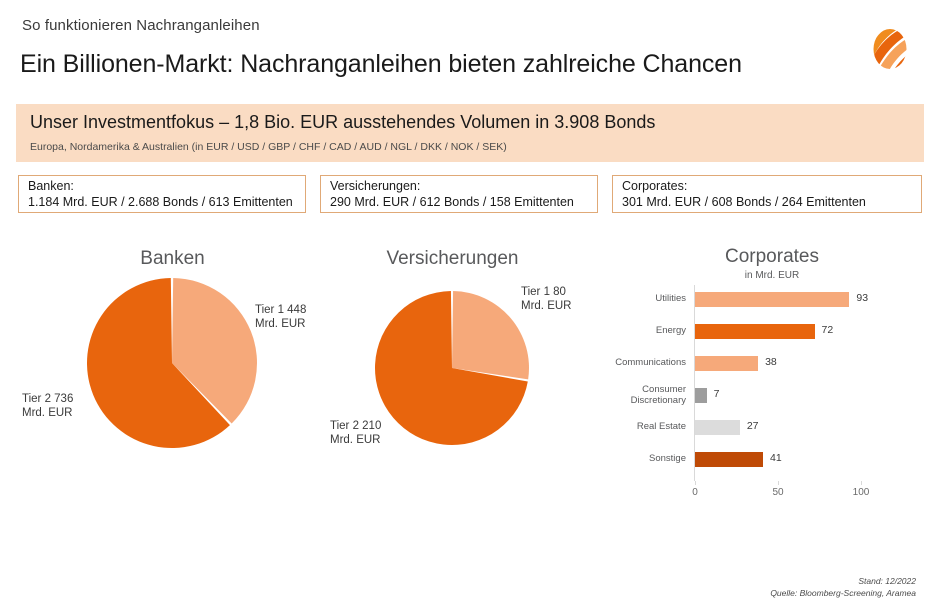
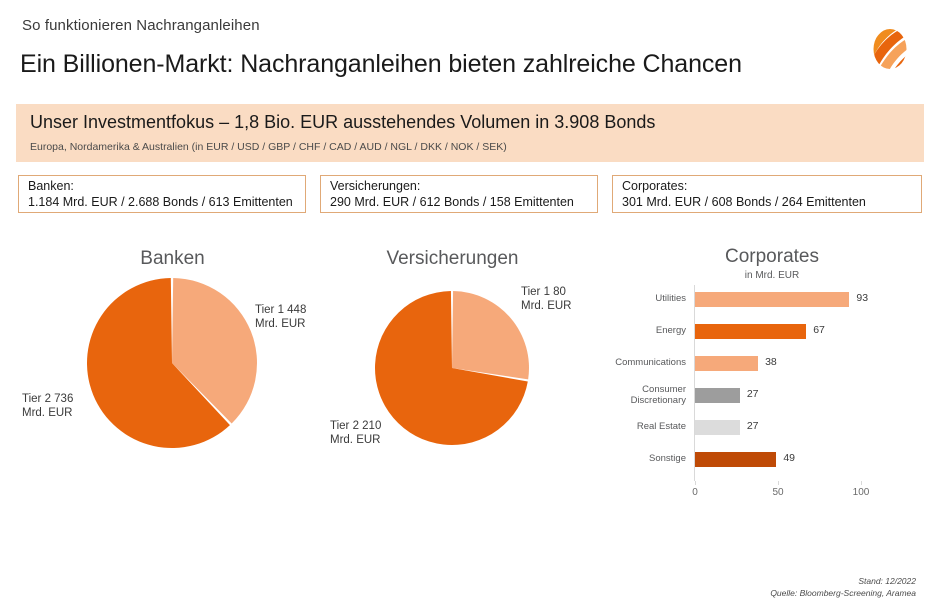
Corporates/Energy: 72 -> 67
Corporates/Consumer Discretionary: 7 -> 27
Corporates/Sonstige: 41 -> 49
